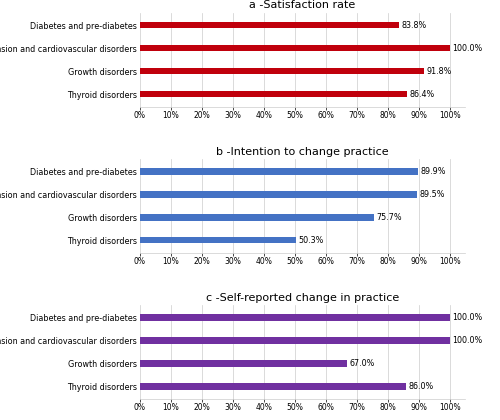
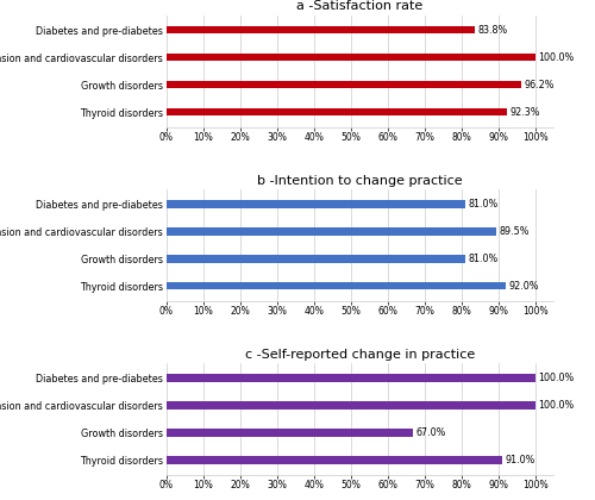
a -Satisfaction rate/Growth disorders: 91.8% -> 96.2%
a -Satisfaction rate/Thyroid disorders: 86.4% -> 92.3%
b -Intention to change practice/Diabetes and pre-diabetes: 89.9% -> 81.0%
b -Intention to change practice/Growth disorders: 75.7% -> 81.0%
b -Intention to change practice/Thyroid disorders: 50.3% -> 92.0%
c -Self-reported change in practice/Thyroid disorders: 86.0% -> 91.0%
